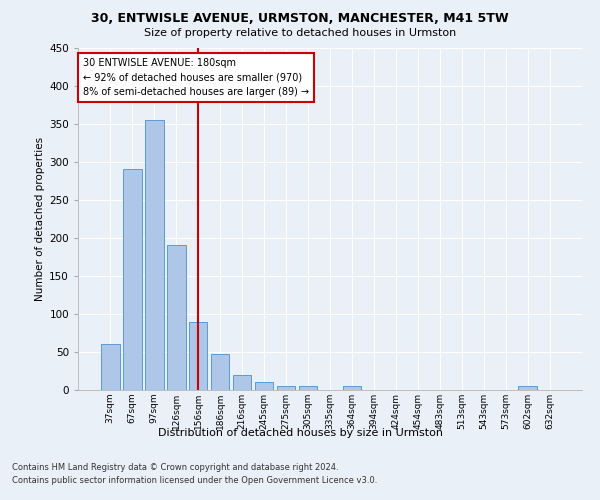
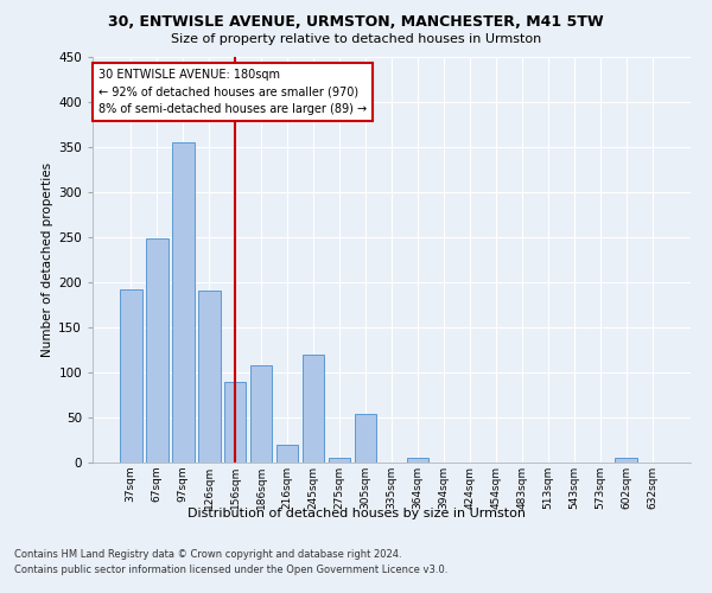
37sqm: 60 -> 192
67sqm: 290 -> 248
186sqm: 47 -> 108
245sqm: 10 -> 120
305sqm: 5 -> 54
